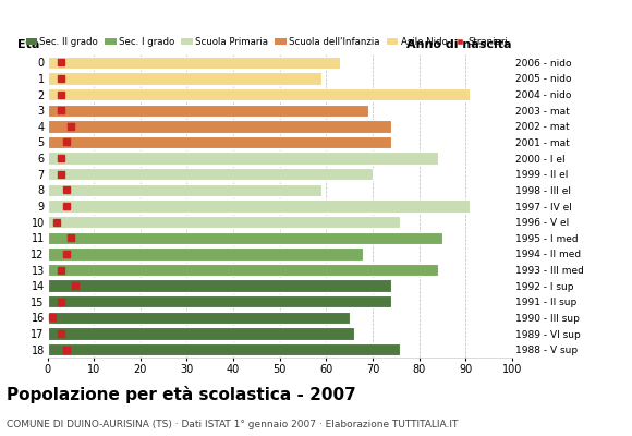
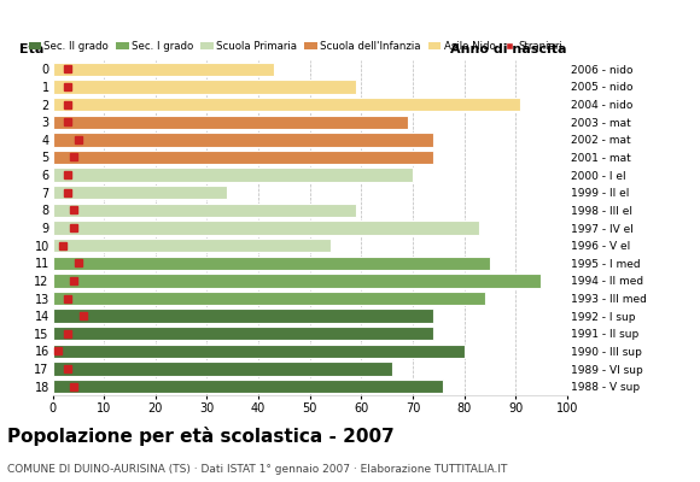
0: 63 -> 43
6: 84 -> 70
7: 70 -> 34
9: 91 -> 83
10: 76 -> 54
12: 68 -> 95
16: 65 -> 80
